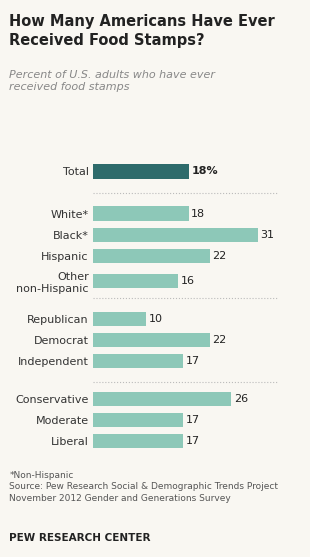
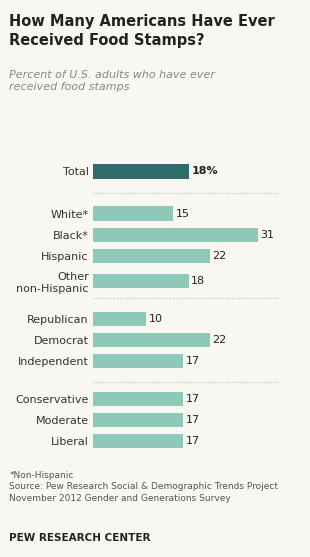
White*: 18 -> 15
Other non-Hispanic: 16 -> 18
Conservative: 26 -> 17
